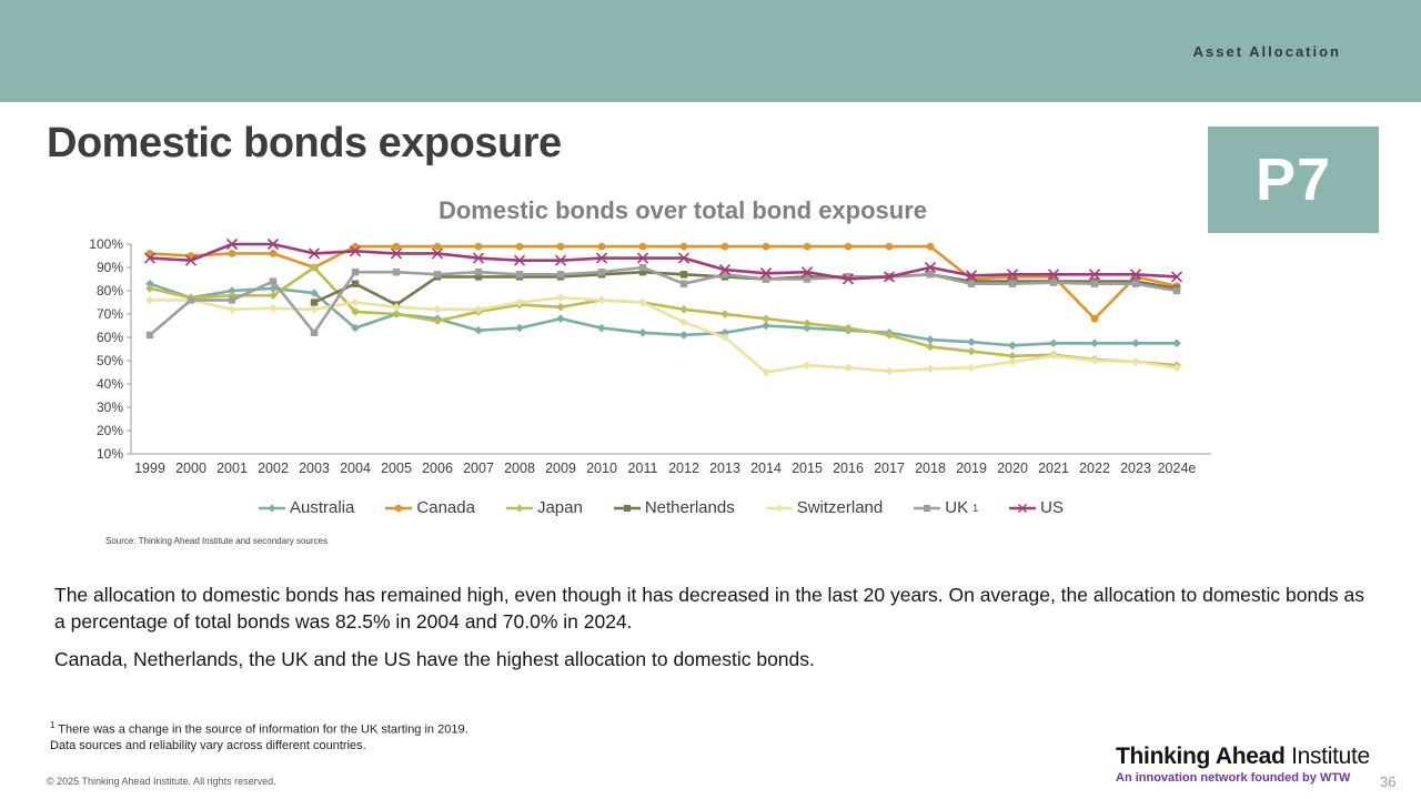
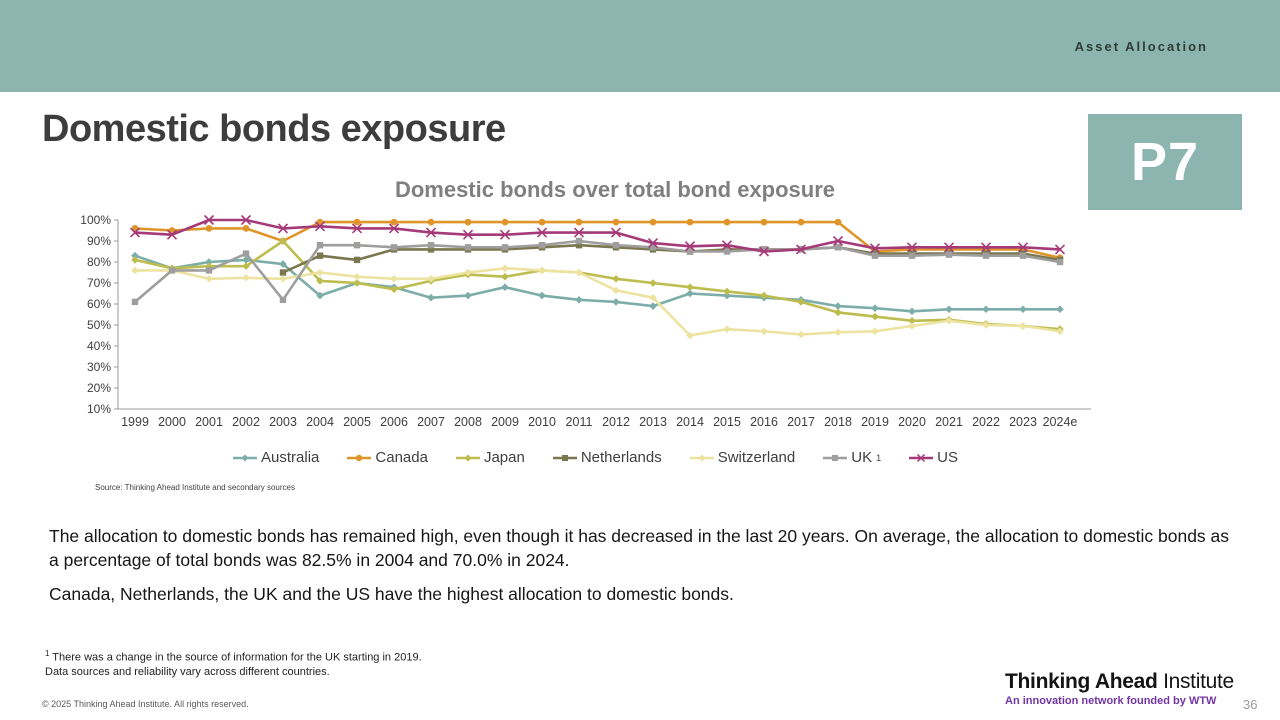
Netherlands/2005: 74% -> 81%
UK/2012: 83% -> 88%
Australia/2013: 62% -> 59%
Switzerland/2013: 60% -> 63%
Canada/2022: 68% -> 86%
